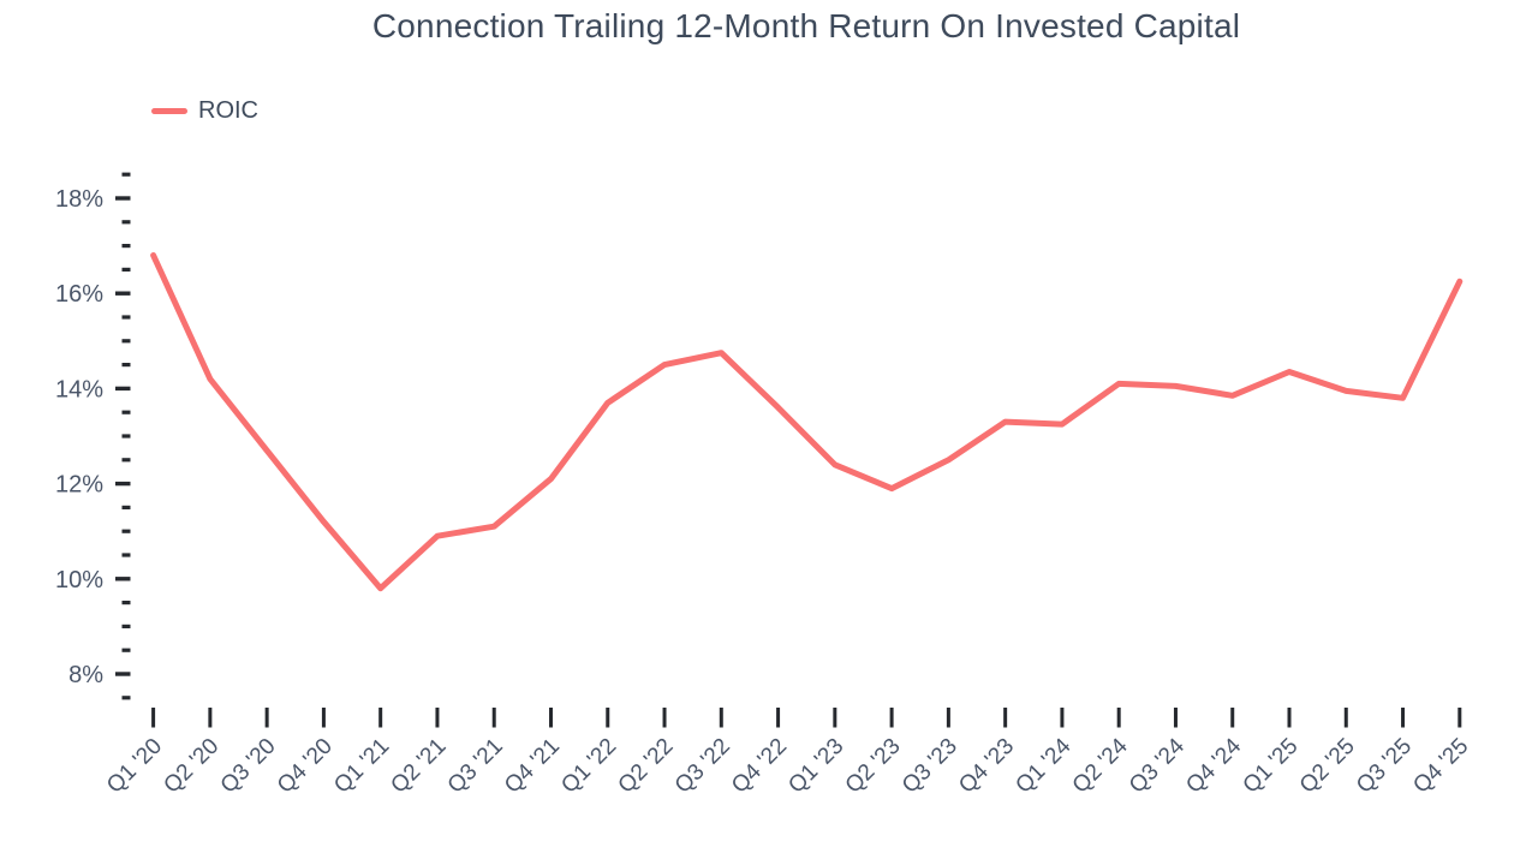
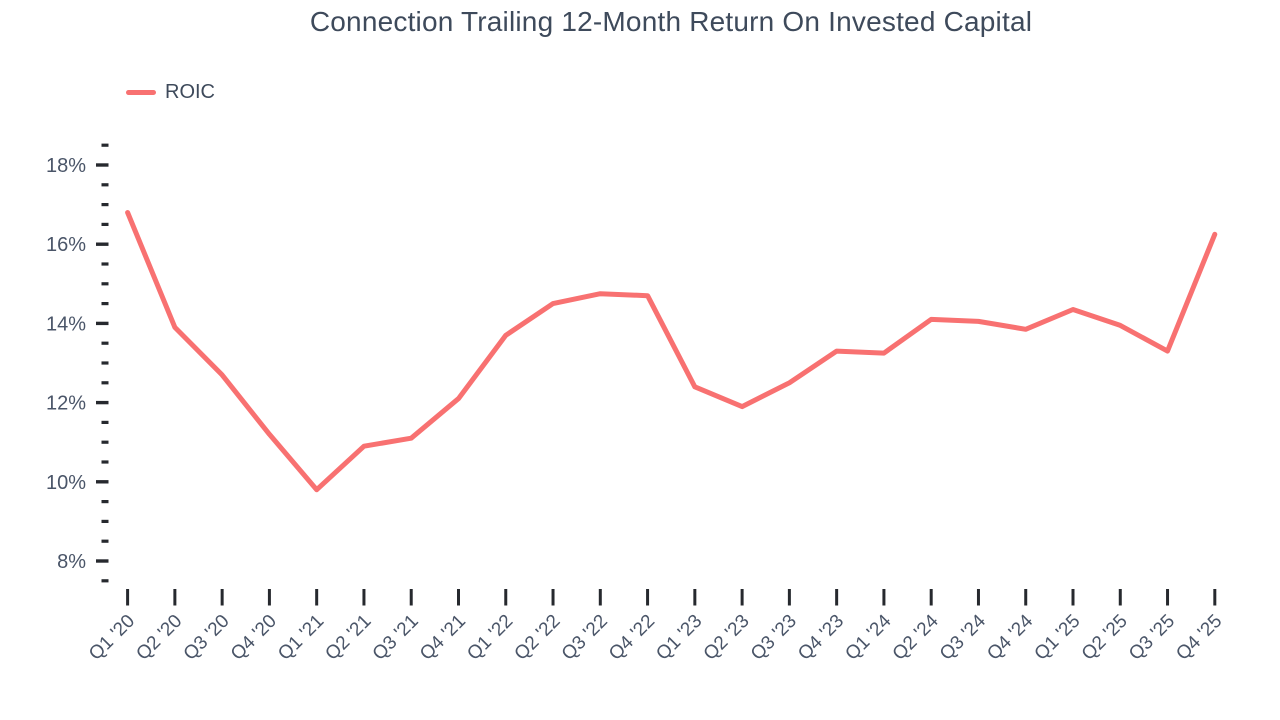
Q2 '20: 14.2% -> 13.9%
Q4 '22: 13.6% -> 14.7%
Q3 '25: 13.8% -> 13.3%
